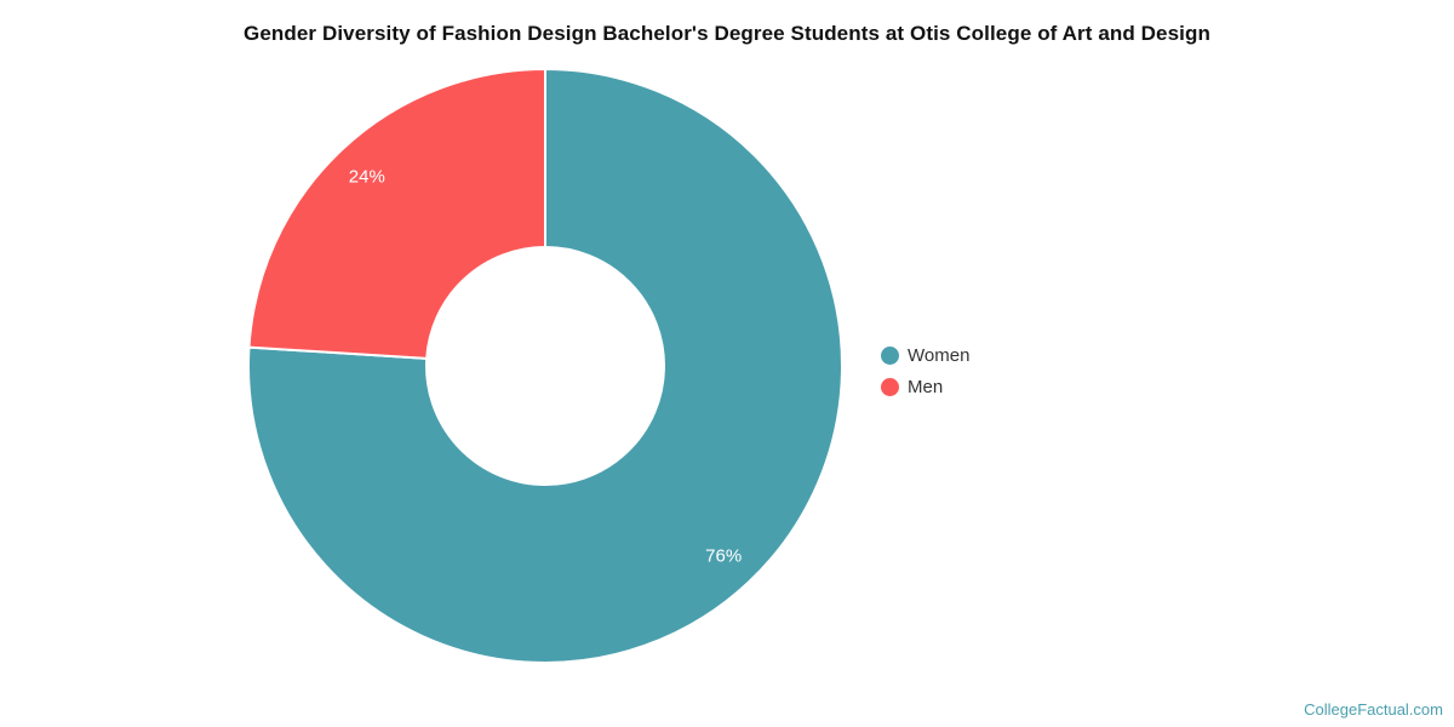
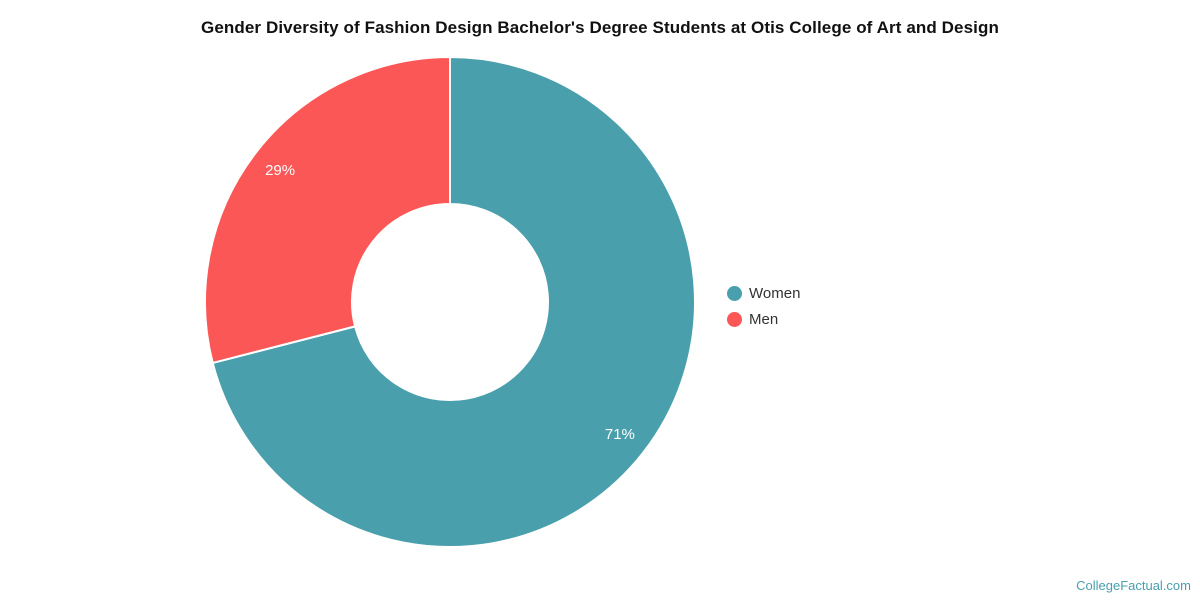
Women: 76% -> 71%
Men: 24% -> 29%
